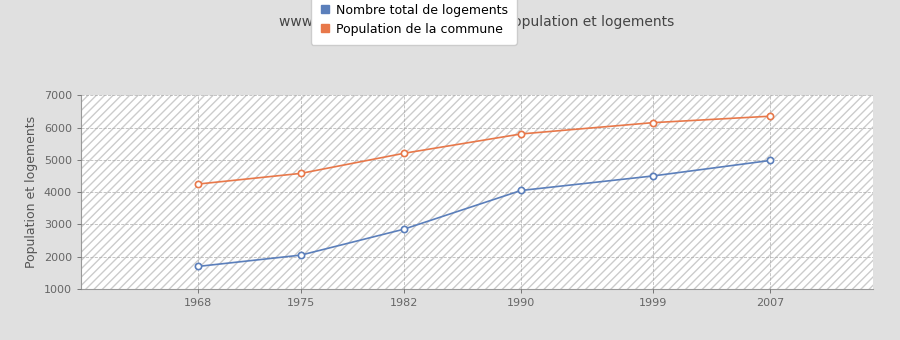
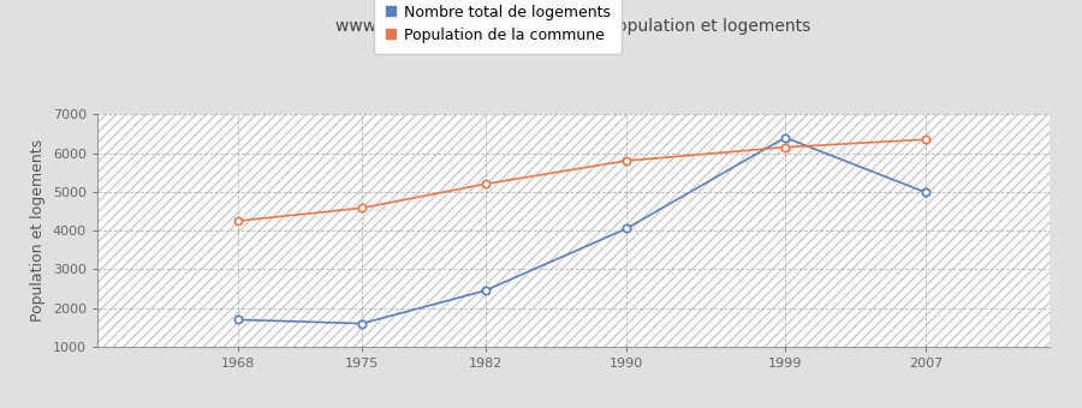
Nombre total de logements/1975: 2050 -> 1600
Nombre total de logements/1982: 2850 -> 2450
Nombre total de logements/1999: 4500 -> 6400
